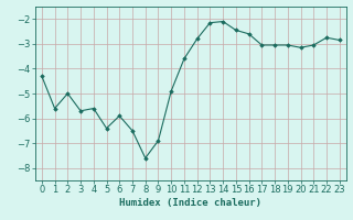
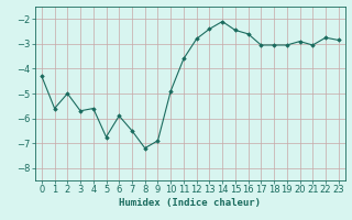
5: -6.40 -> -6.75
8: -7.60 -> -7.20
13: -2.15 -> -2.40
20: -3.15 -> -2.90
